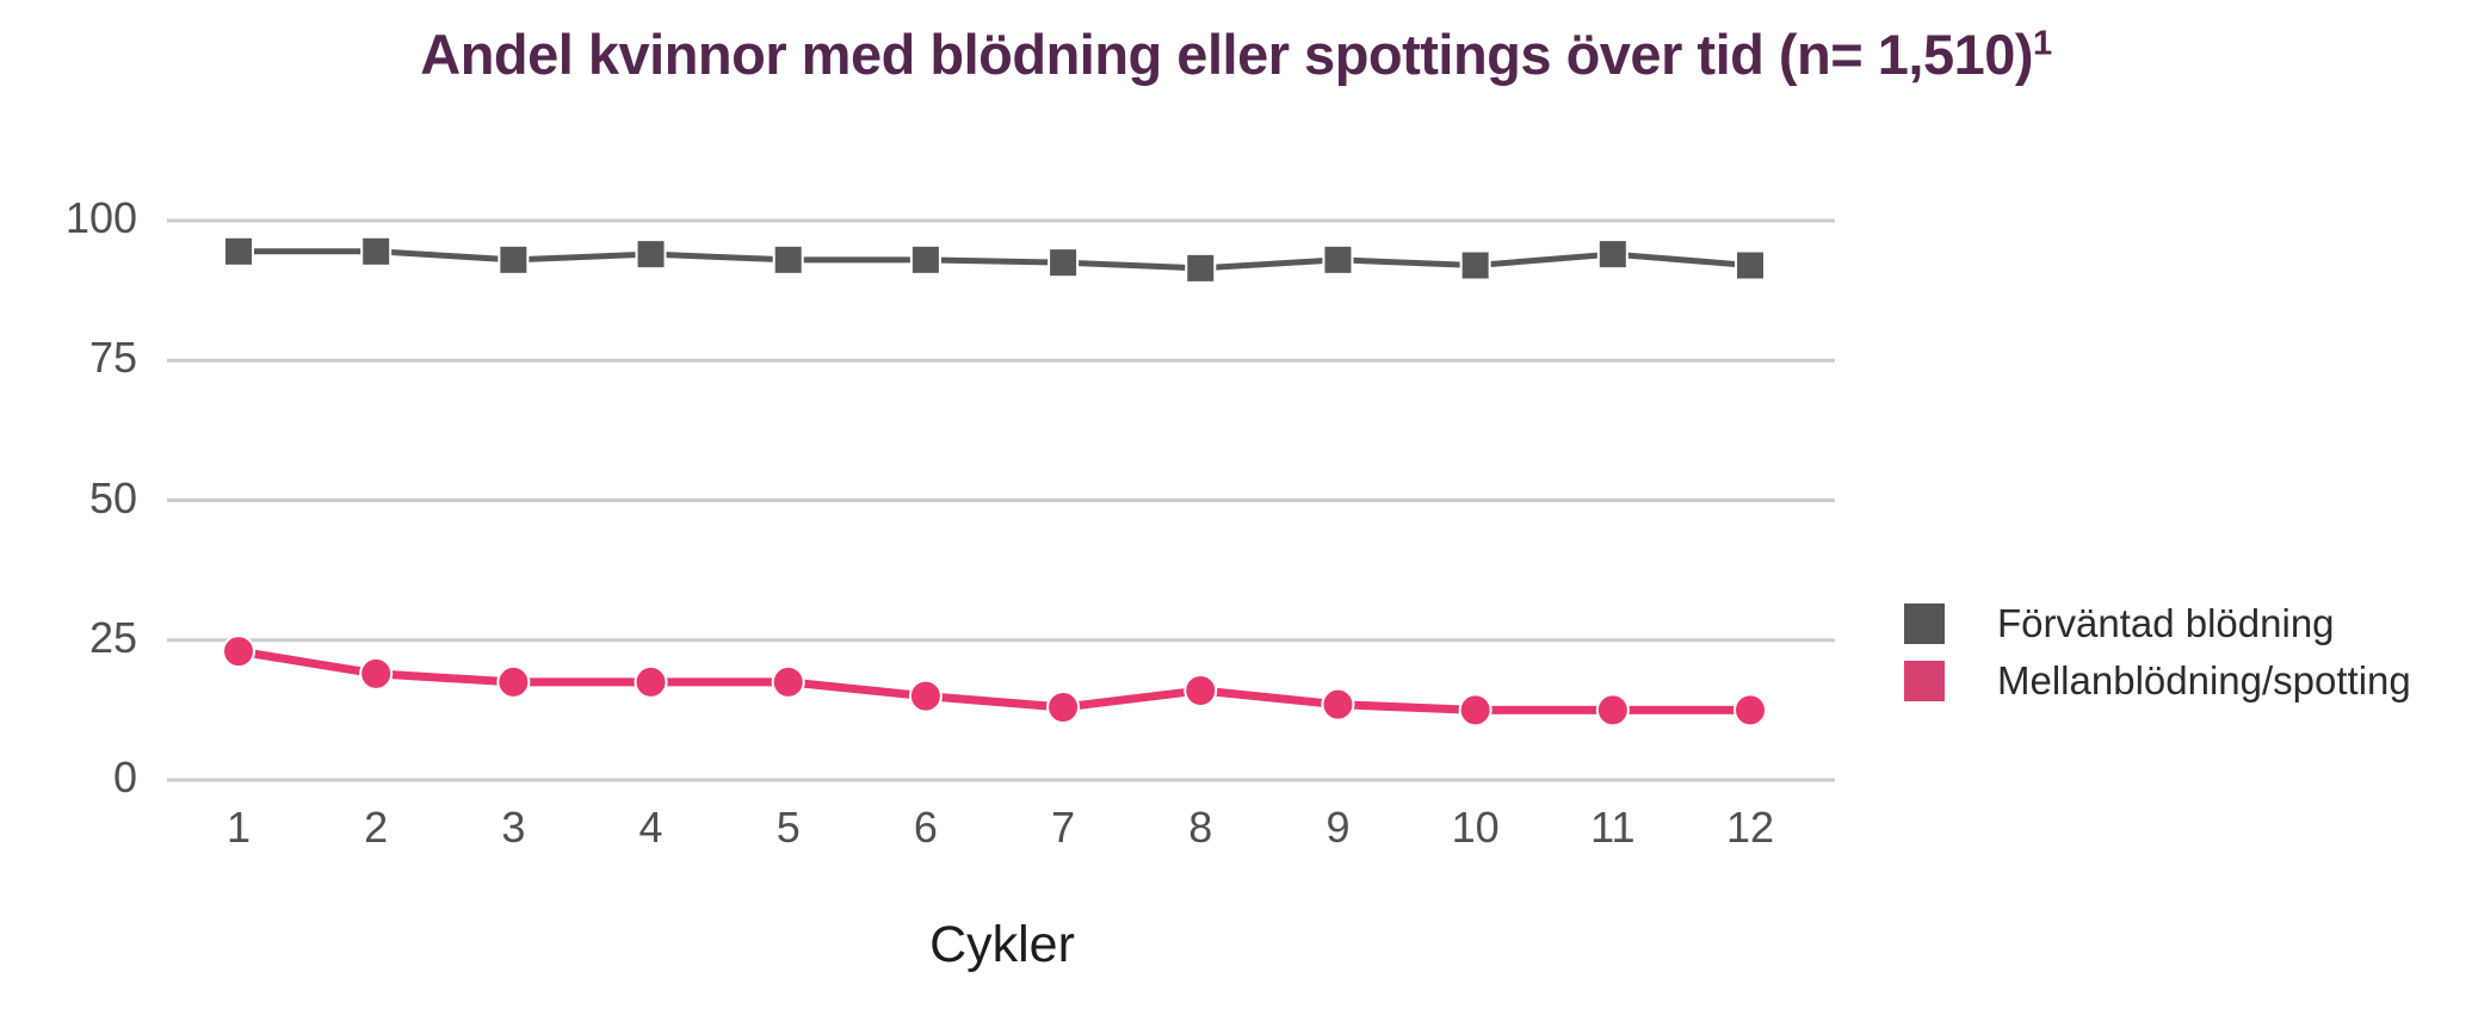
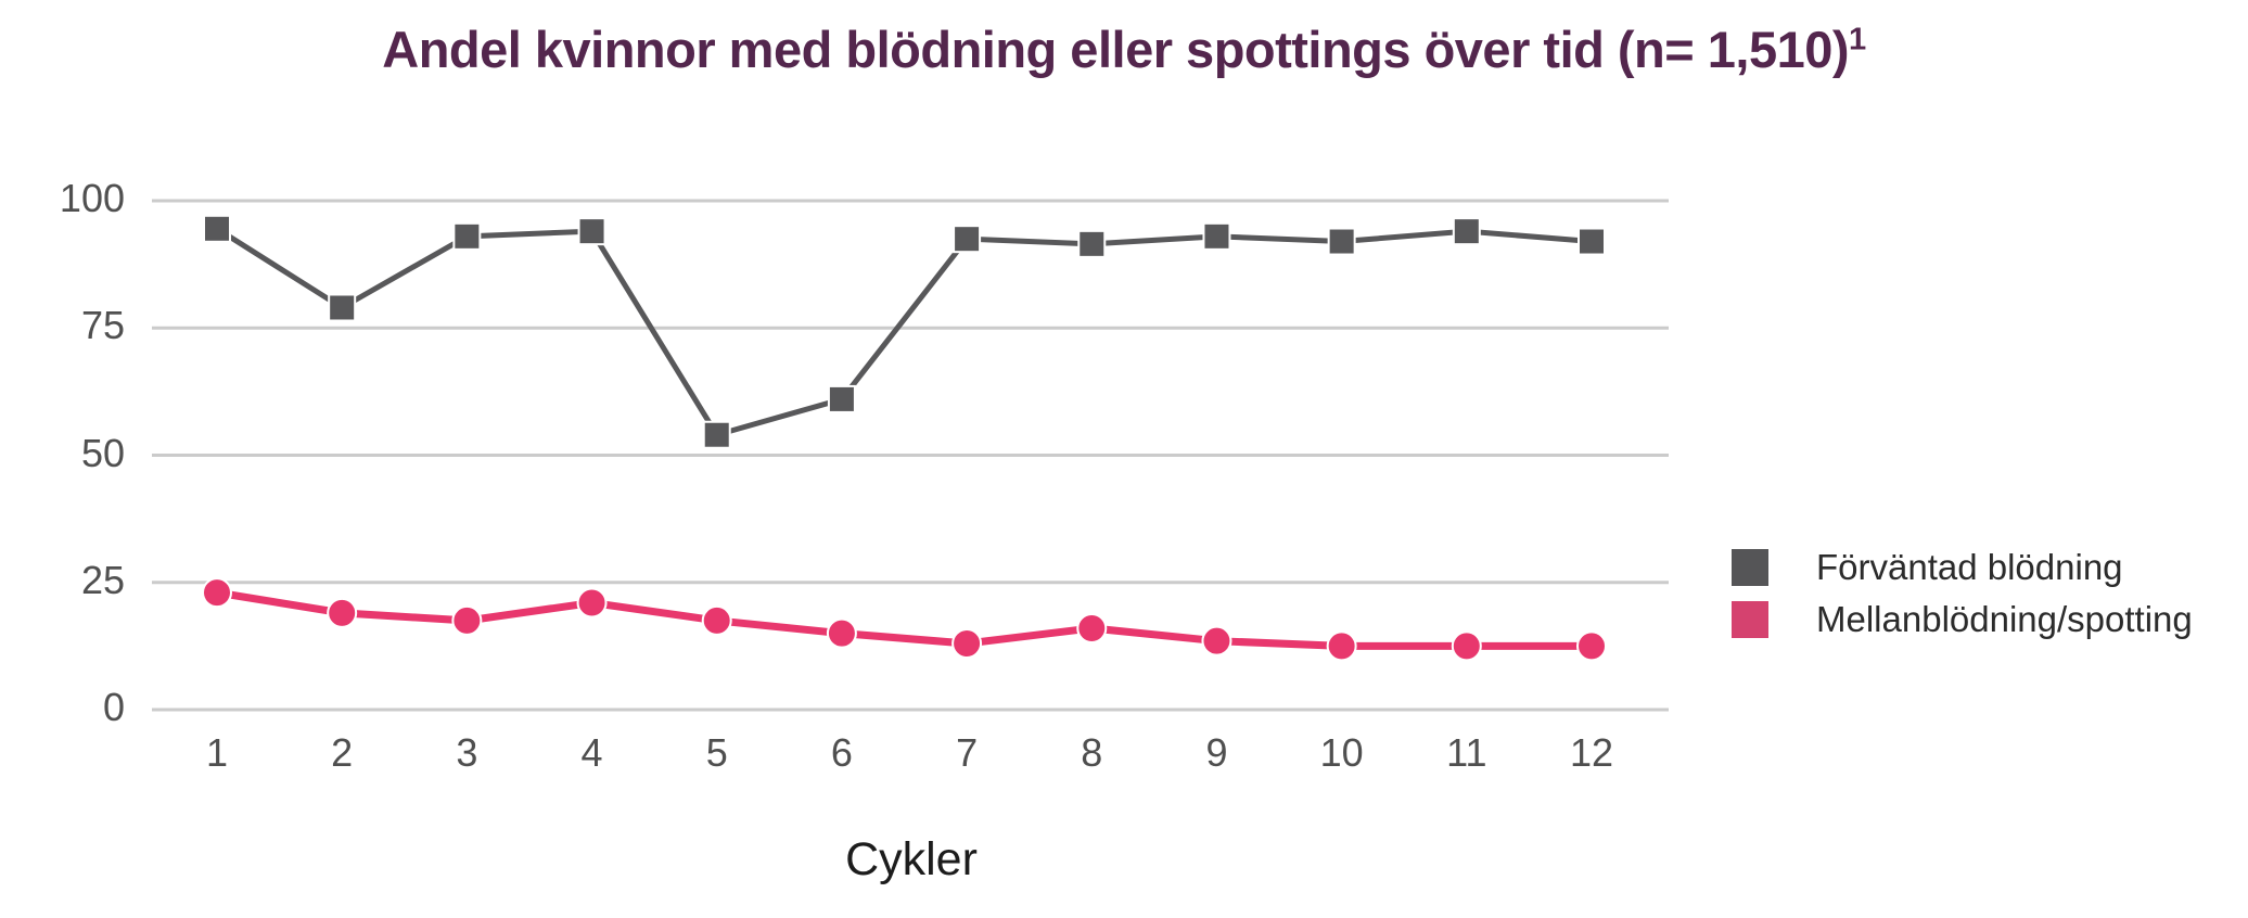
Förväntad blödning/2: 94 -> 79
Mellanblödning/spotting/4: 18 -> 21
Förväntad blödning/5: 93 -> 54
Förväntad blödning/6: 93 -> 61
